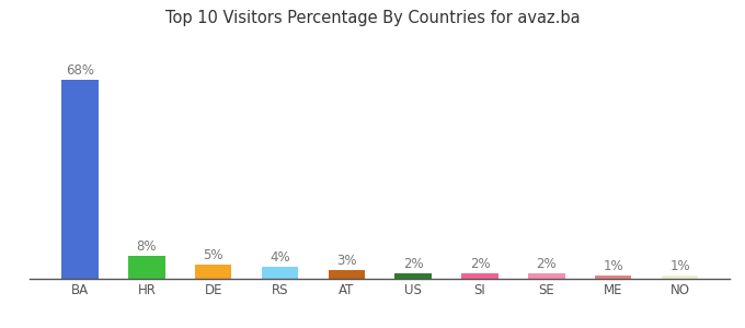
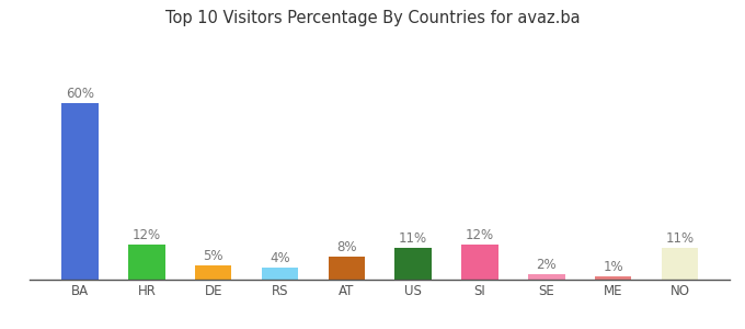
BA: 68% -> 60%
HR: 8% -> 12%
AT: 3% -> 8%
US: 2% -> 11%
SI: 2% -> 12%
NO: 1% -> 11%
